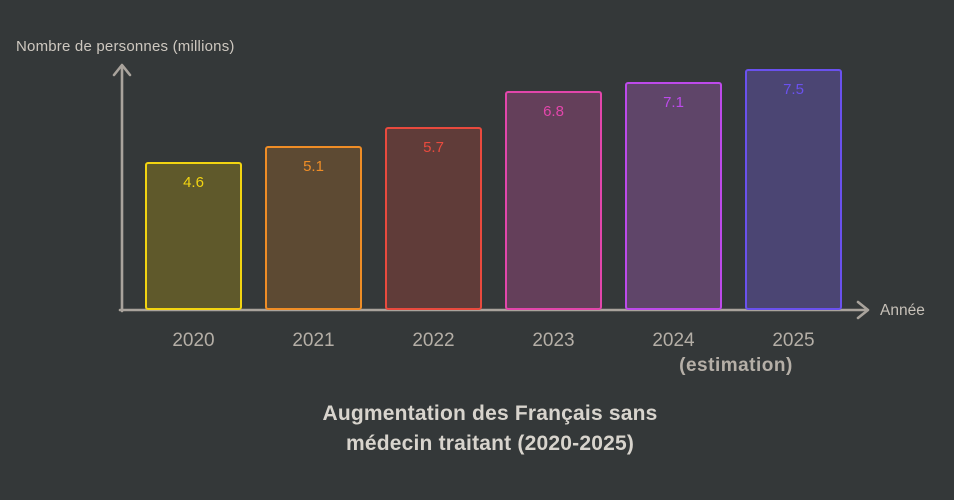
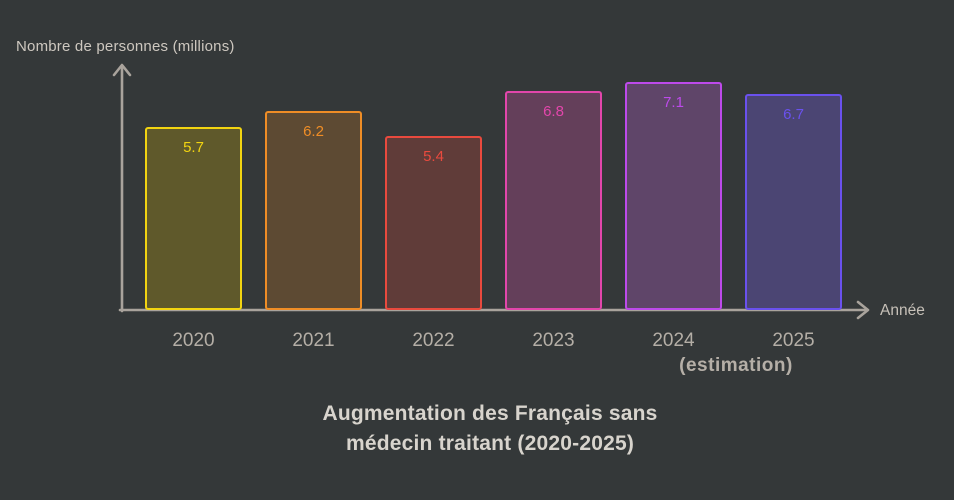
2020: 4.6 -> 5.7
2021: 5.1 -> 6.2
2022: 5.7 -> 5.4
2025: 7.5 -> 6.7
